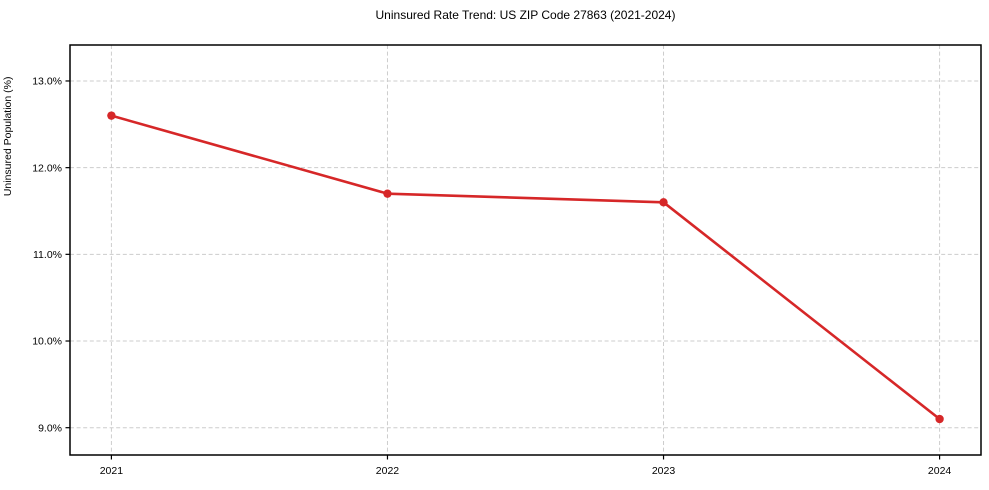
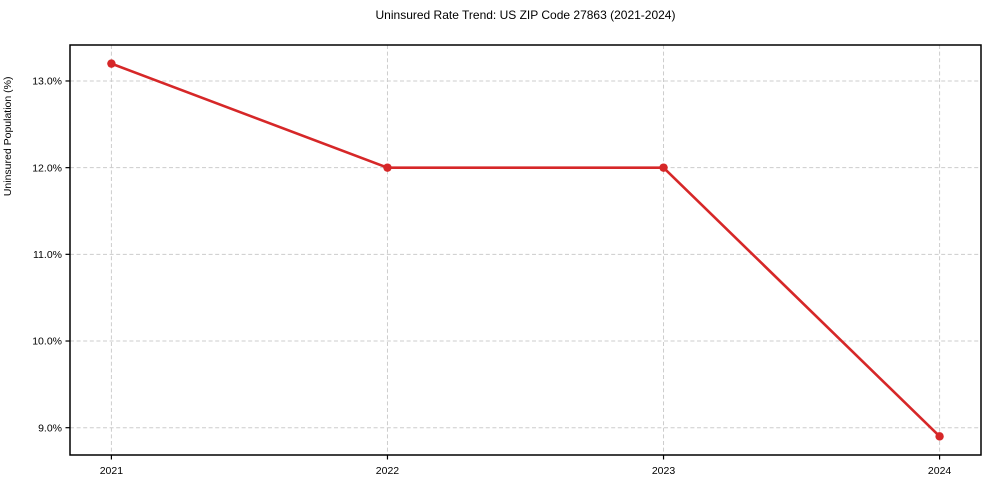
2021: 12.6% -> 13.2%
2022: 11.7% -> 12.0%
2023: 11.6% -> 12.0%
2024: 9.1% -> 8.9%
